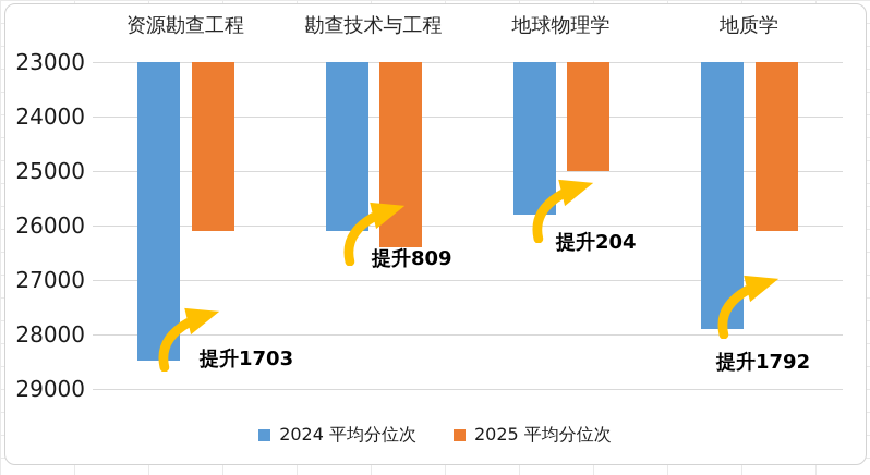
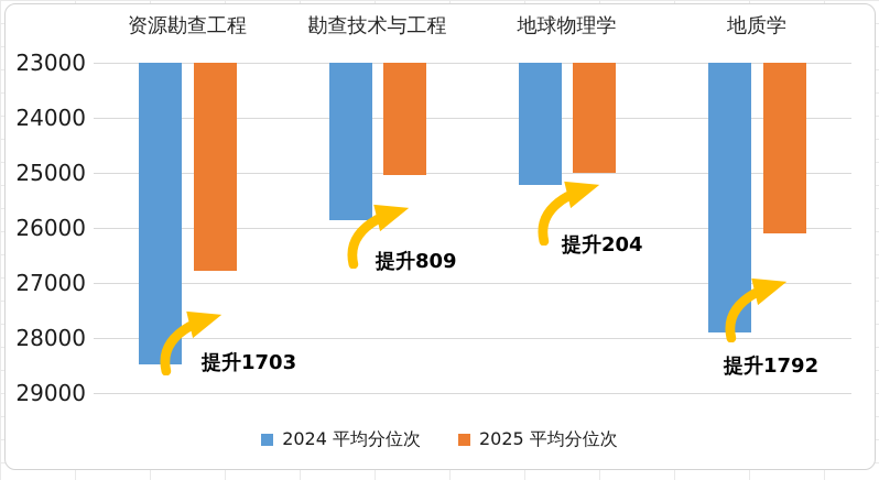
2025 平均分位次/资源勘查工程: 26100 -> 26800
2024 平均分位次/勘查技术与工程: 26100 -> 25800
2025 平均分位次/勘查技术与工程: 26400 -> 25000
2024 平均分位次/地球物理学: 25800 -> 25200
